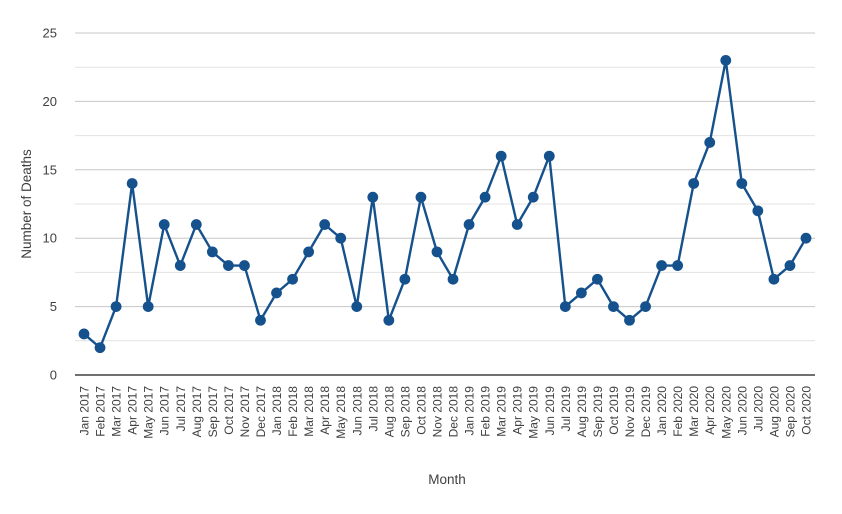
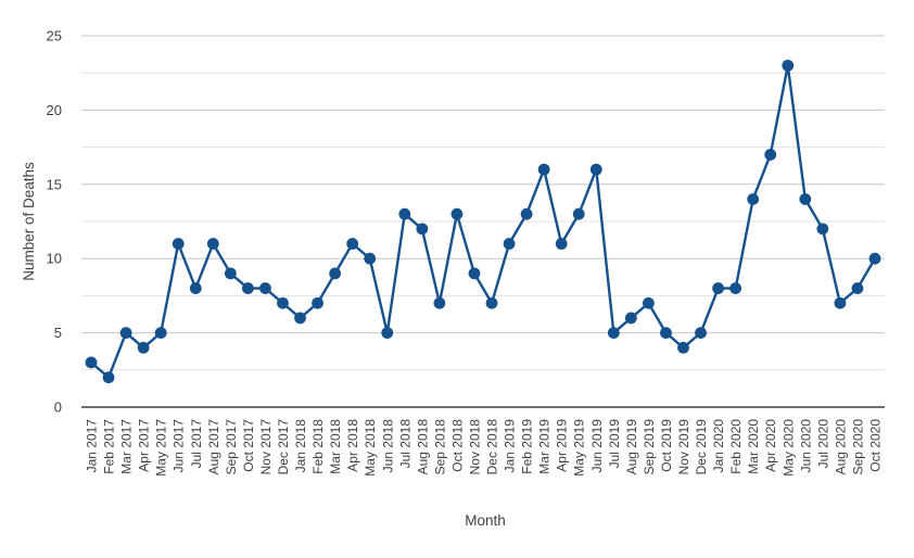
Apr 2017: 14 -> 4
Dec 2017: 4 -> 7
Aug 2018: 4 -> 12
